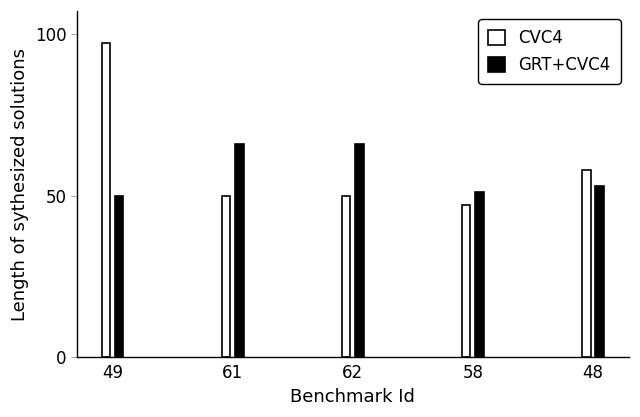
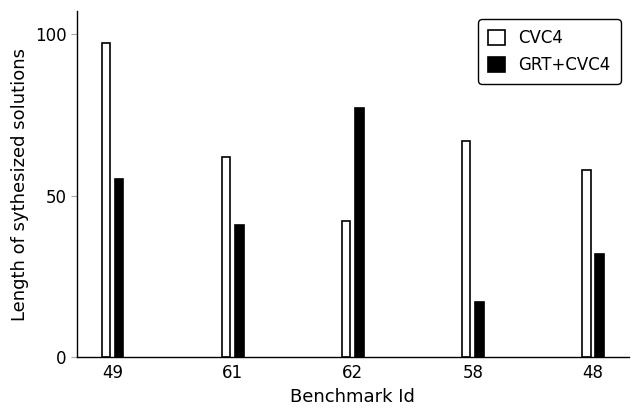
GRT+CVC4/49: 50 -> 55
CVC4/61: 50 -> 62
GRT+CVC4/61: 66 -> 41
CVC4/62: 50 -> 42
GRT+CVC4/62: 66 -> 77
CVC4/58: 47 -> 67
GRT+CVC4/58: 51 -> 17
GRT+CVC4/48: 53 -> 32
